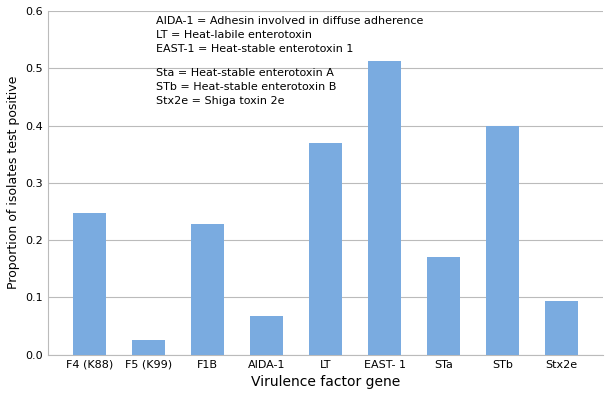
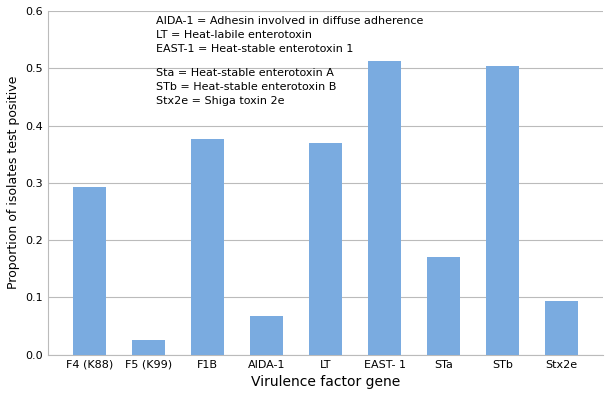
F4 (K88): 0.248 -> 0.292
F1B: 0.228 -> 0.376
STb: 0.400 -> 0.504
